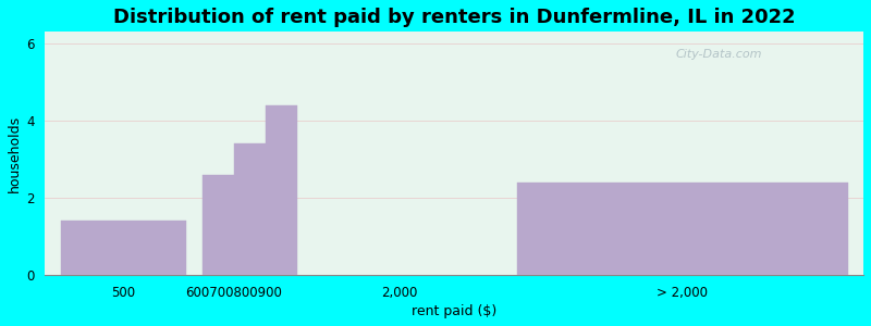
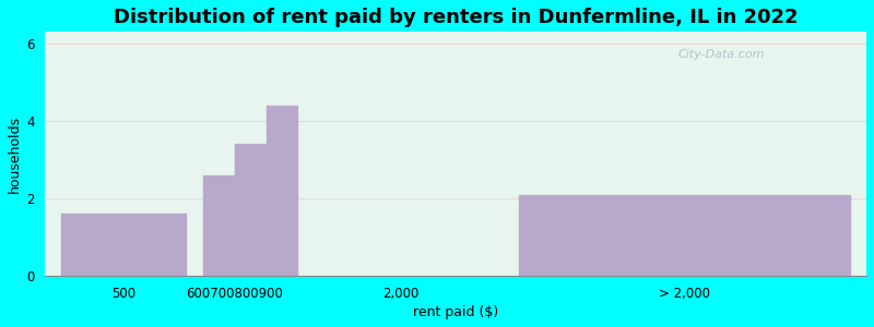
500: 1.4 -> 1.6
> 2,000: 2.4 -> 2.1
